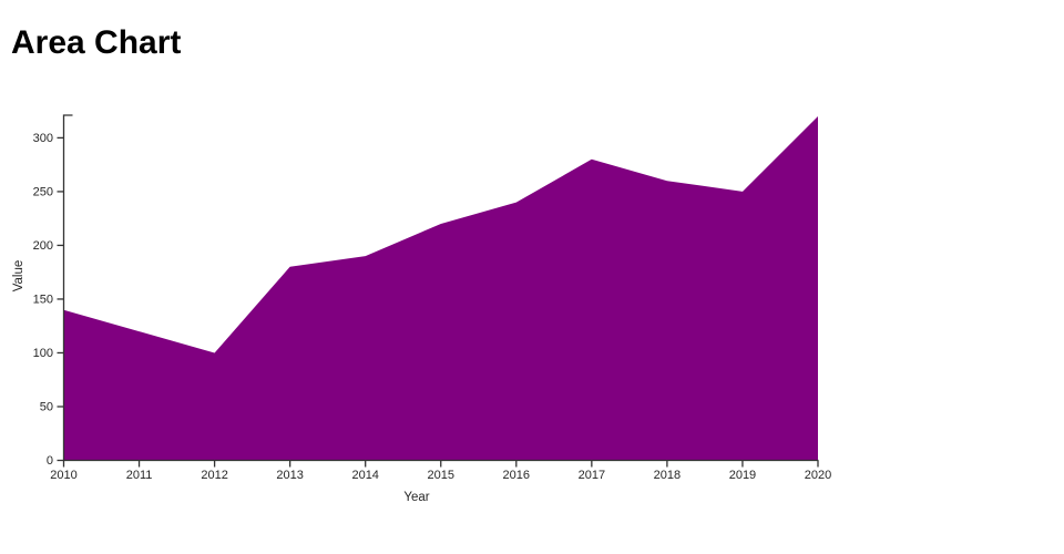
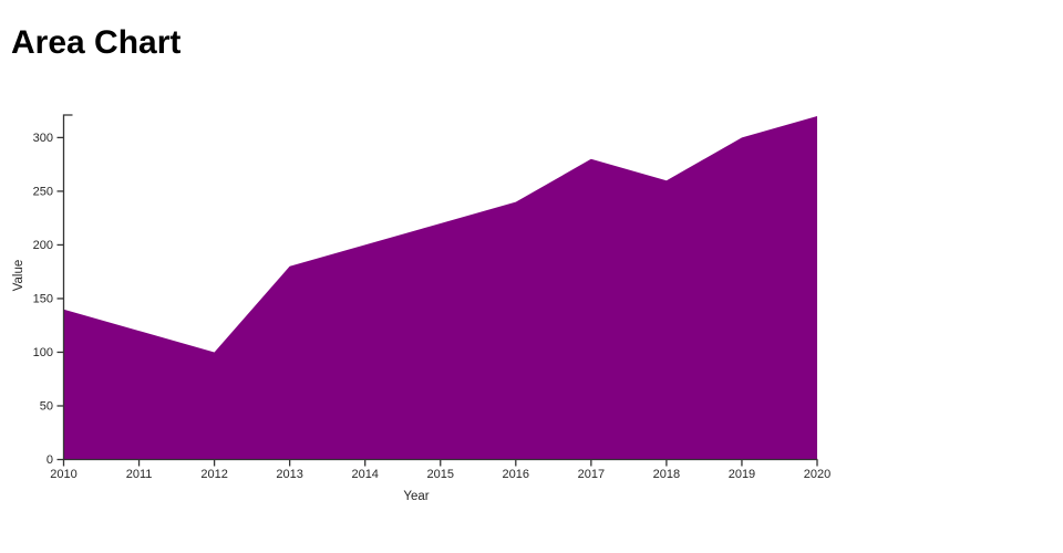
2014: 190 -> 200
2019: 250 -> 300
